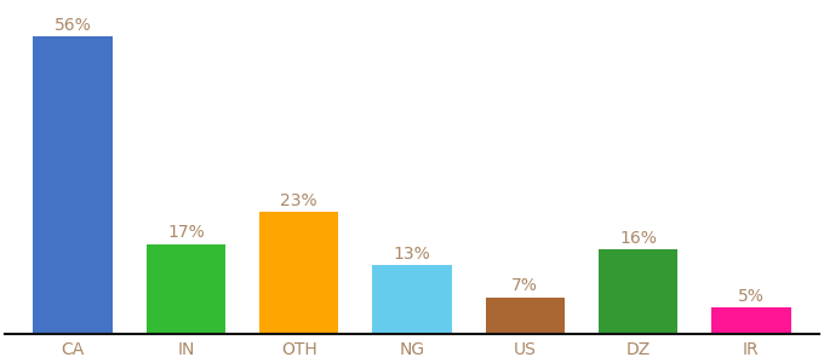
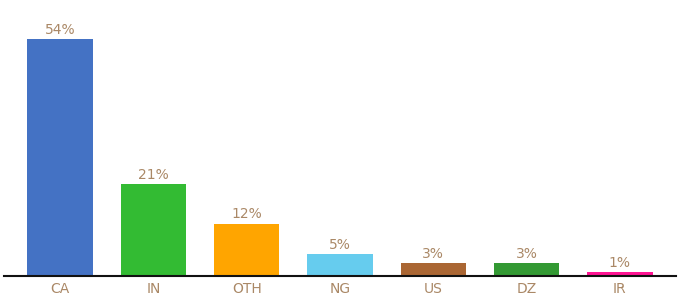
CA: 56% -> 54%
IN: 17% -> 21%
OTH: 23% -> 12%
NG: 13% -> 5%
US: 7% -> 3%
DZ: 16% -> 3%
IR: 5% -> 1%
